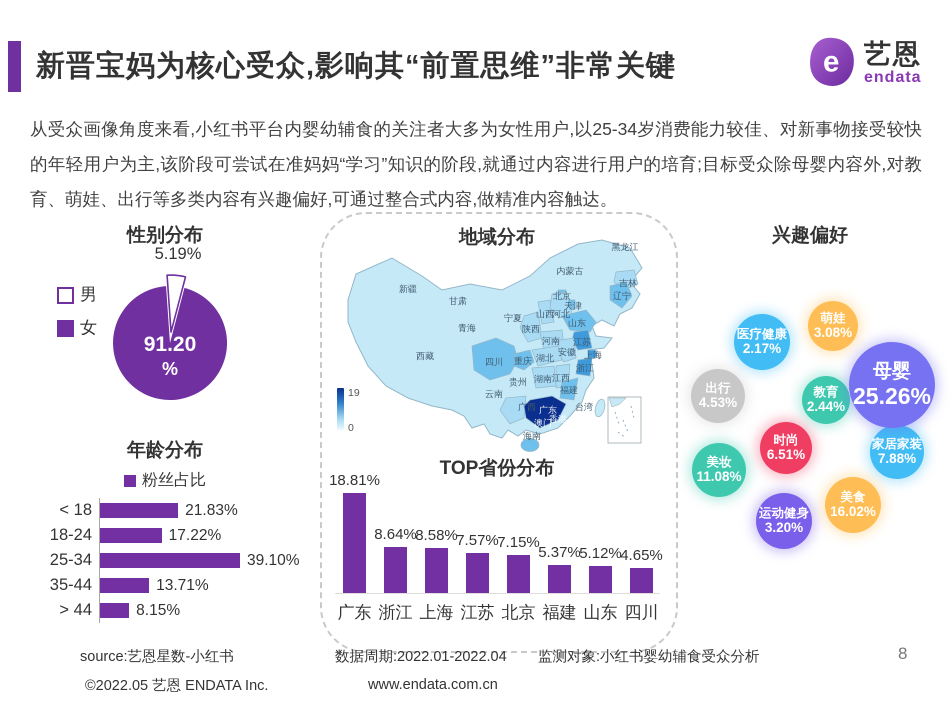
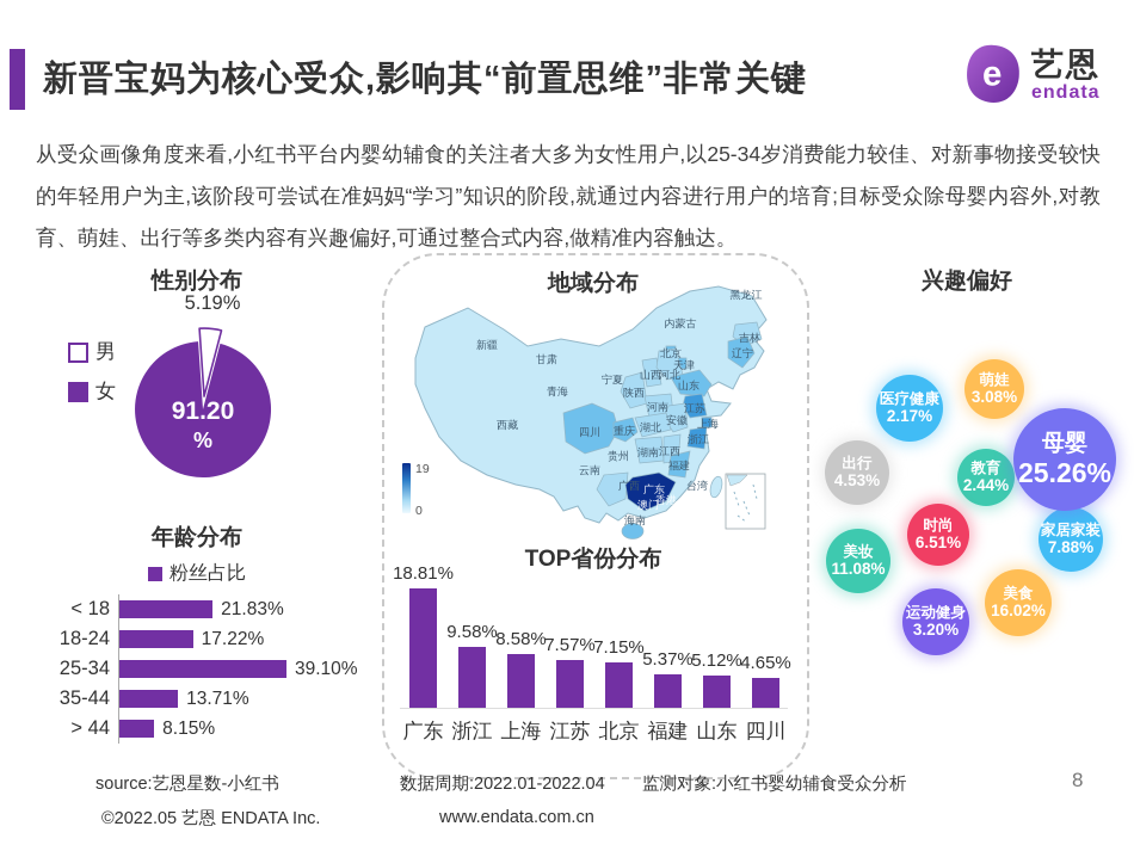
TOP省份分布/浙江: 8.64% -> 9.58%
